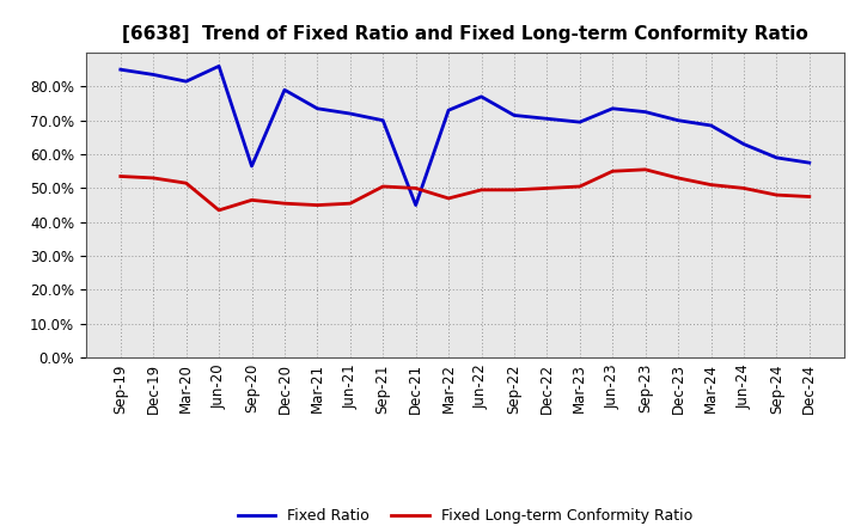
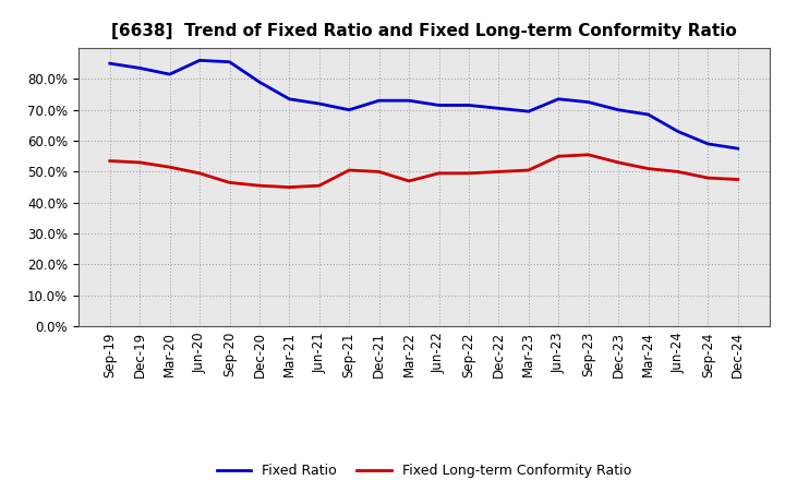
Fixed Long-term Conformity Ratio/Jun-20: 43.5% -> 49.5%
Fixed Ratio/Sep-20: 56.5% -> 85.5%
Fixed Ratio/Dec-21: 45.0% -> 73.0%
Fixed Ratio/Jun-22: 77.0% -> 71.5%
